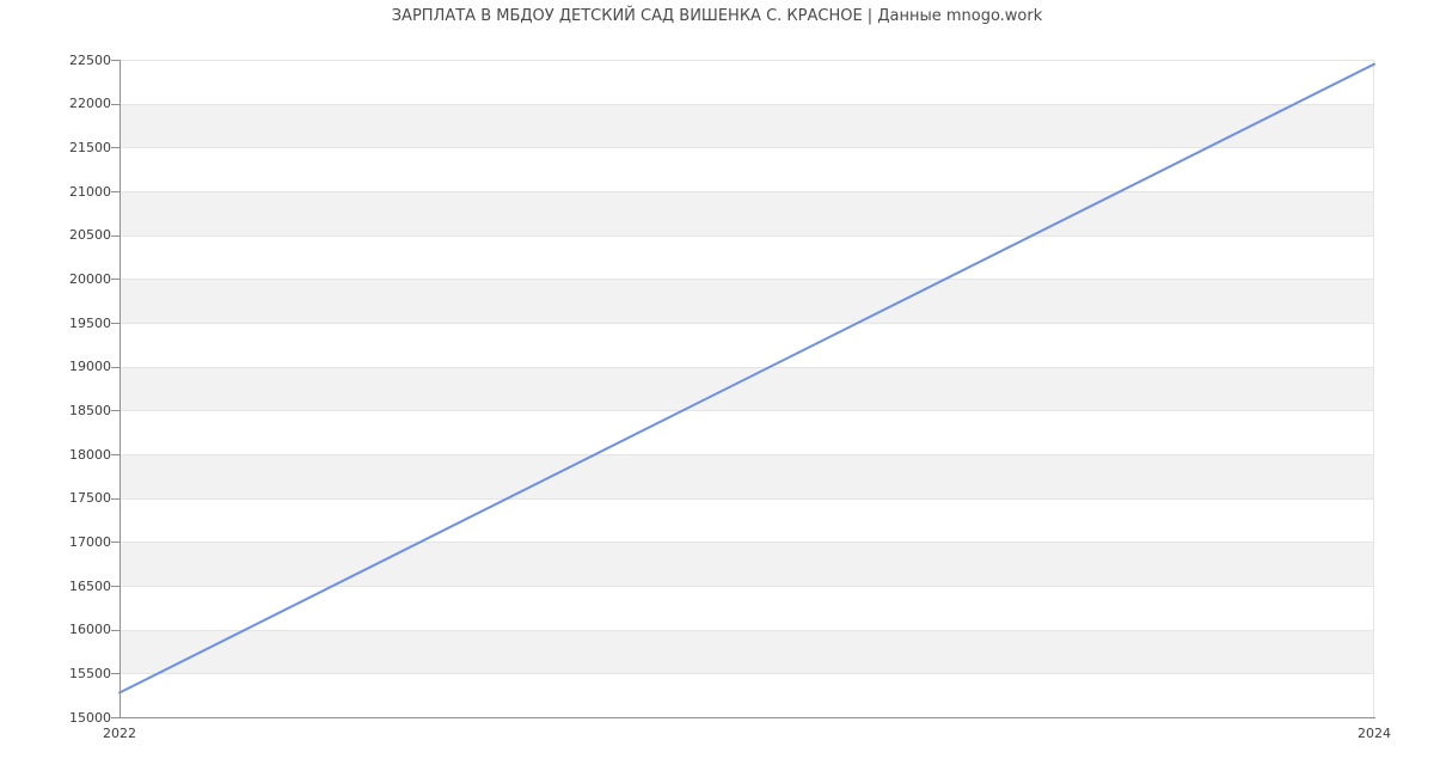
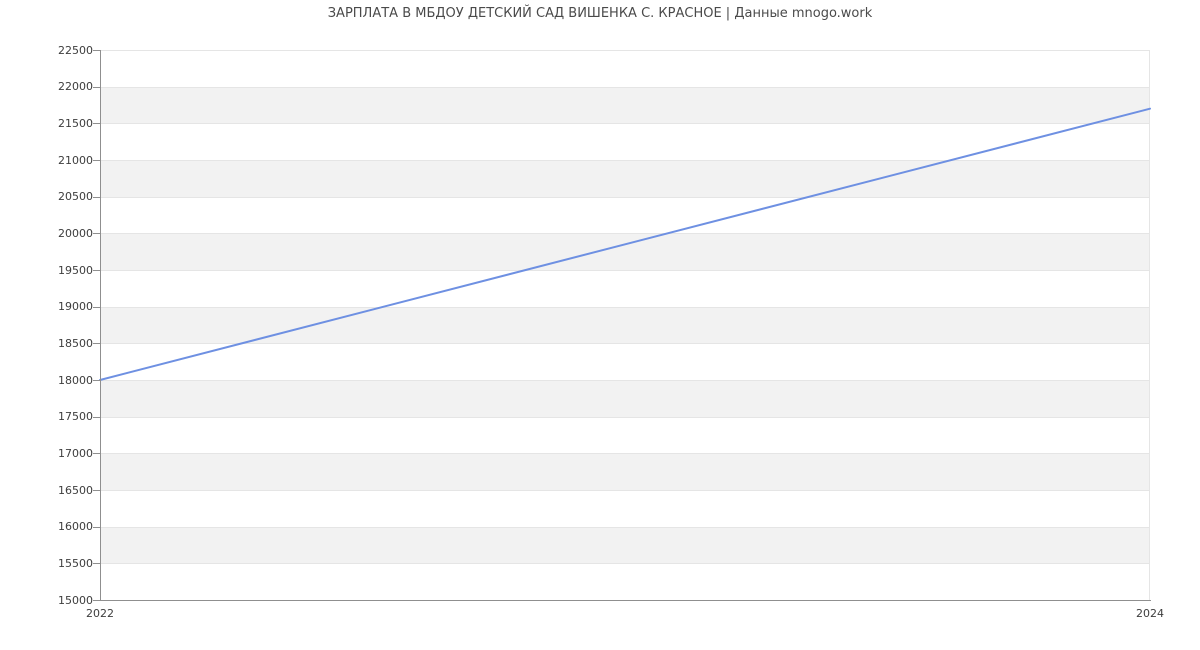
2022: 15300 -> 18000
2024: 22400 -> 21700
